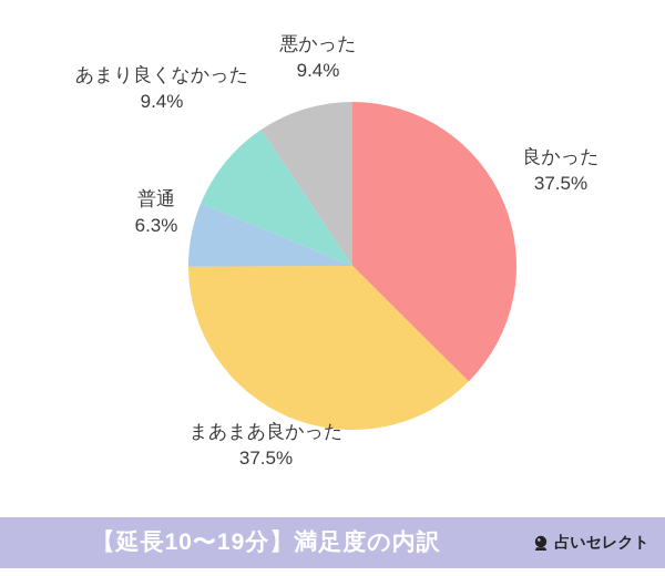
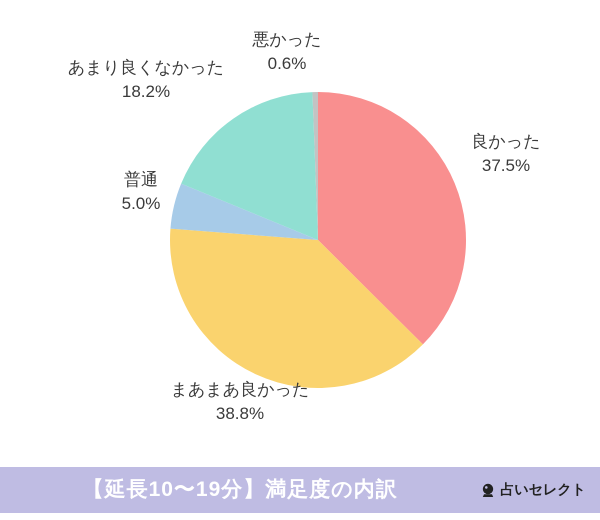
まあまあ良かった: 37.5% -> 38.8%
普通: 6.3% -> 5.0%
あまり良くなかった: 9.4% -> 18.2%
悪かった: 9.4% -> 0.6%
